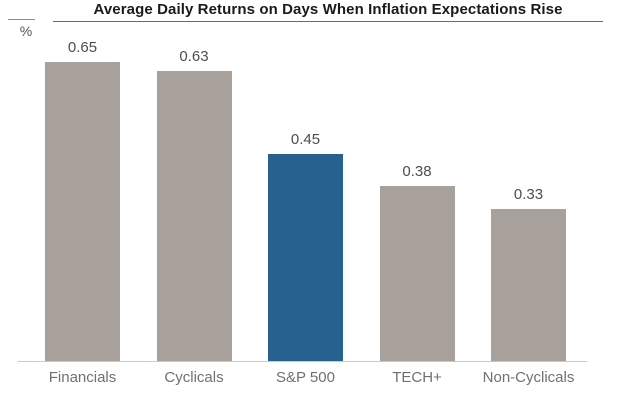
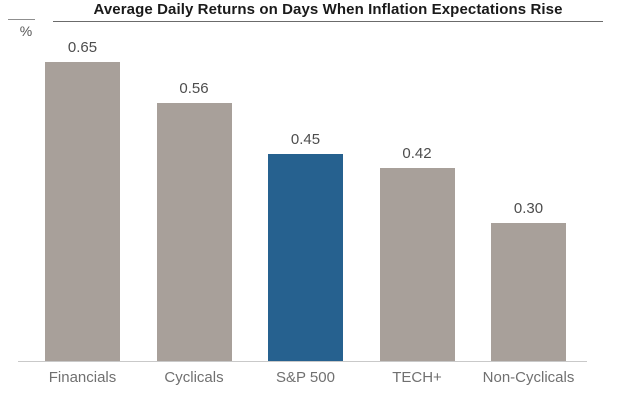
Cyclicals: 0.63 -> 0.56
TECH+: 0.38 -> 0.42
Non-Cyclicals: 0.33 -> 0.30
